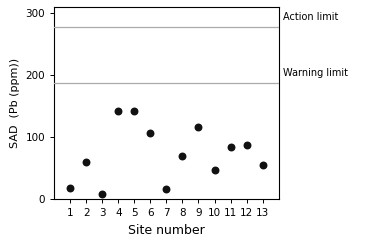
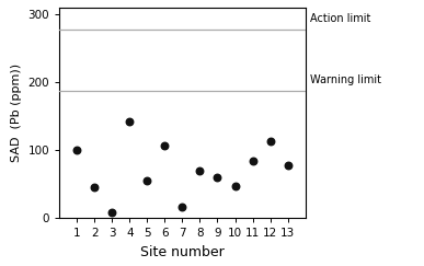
1: 18 -> 100
2: 60 -> 45
5: 142 -> 55
9: 116 -> 60
12: 88 -> 113
13: 56 -> 78
